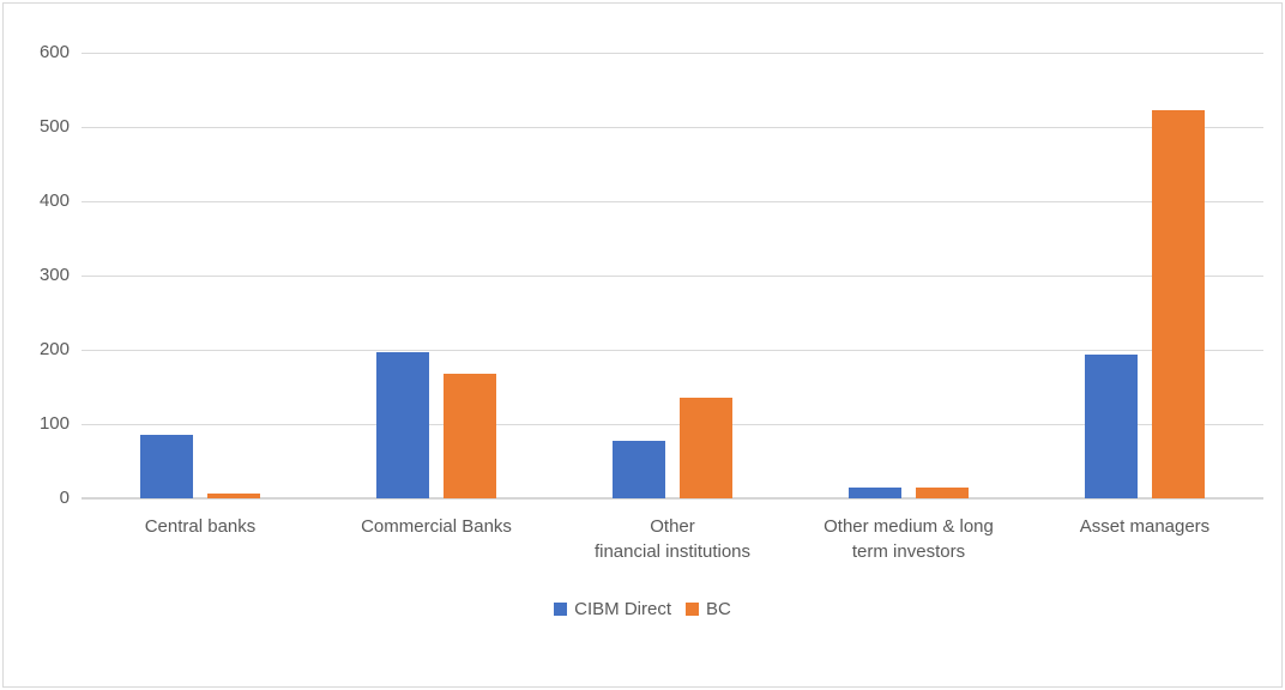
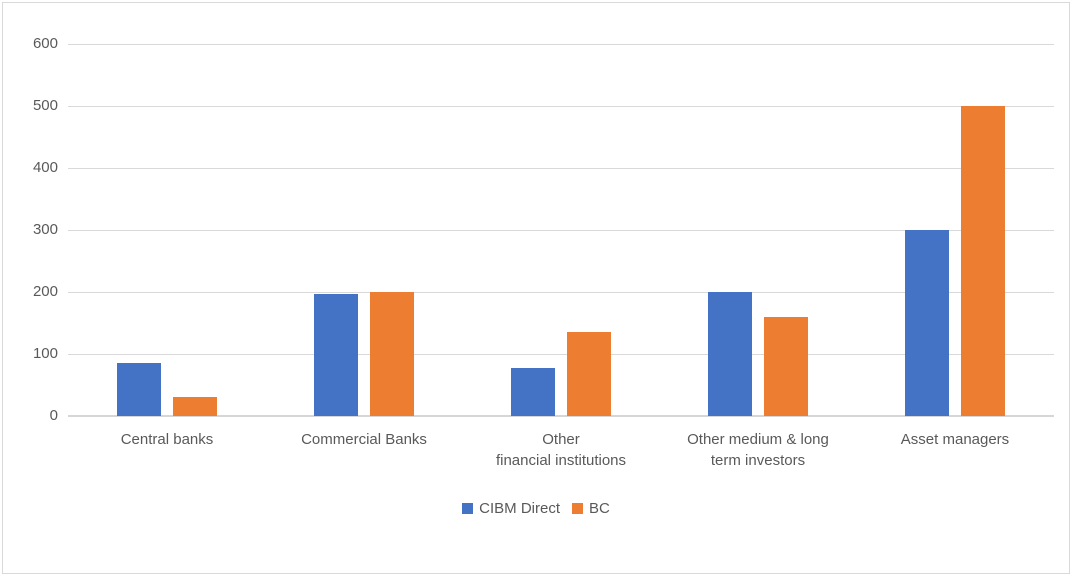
BC/Central banks: 10 -> 30
BC/Commercial Banks: 170 -> 200
CIBM Direct/Other medium & long term investors: 20 -> 200
BC/Other medium & long term investors: 20 -> 160
CIBM Direct/Asset managers: 190 -> 300
BC/Asset managers: 520 -> 500
